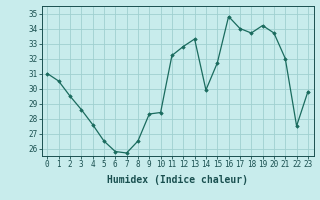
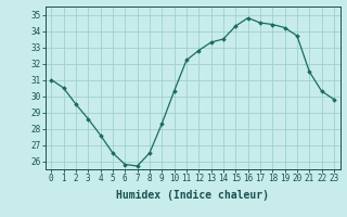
10: 28.4 -> 30.3
14: 29.9 -> 33.5
15: 31.7 -> 34.3
17: 34.0 -> 34.5
18: 33.7 -> 34.4
21: 32.0 -> 31.5
22: 27.5 -> 30.3
